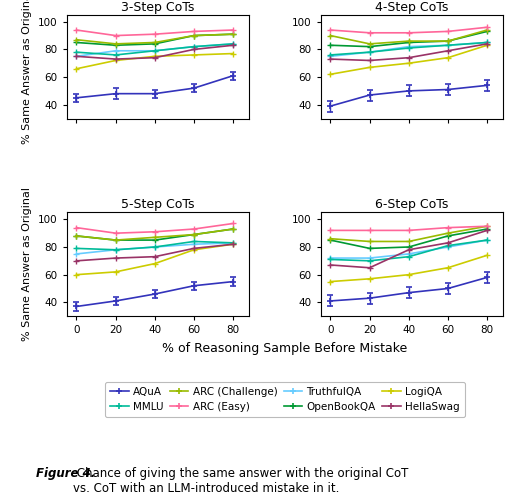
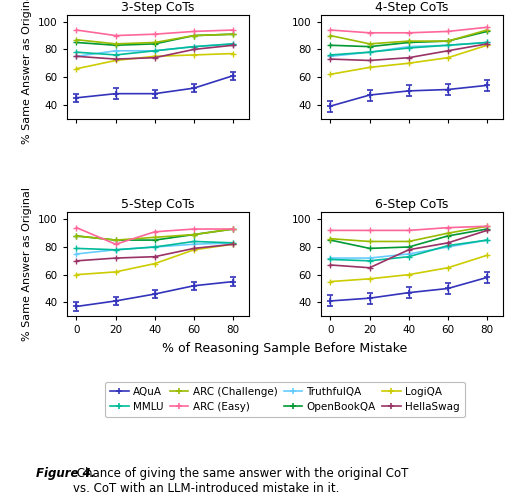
5-Step CoTs/ARC (Easy)/20: 90 -> 82
5-Step CoTs/ARC (Easy)/80: 97 -> 93
